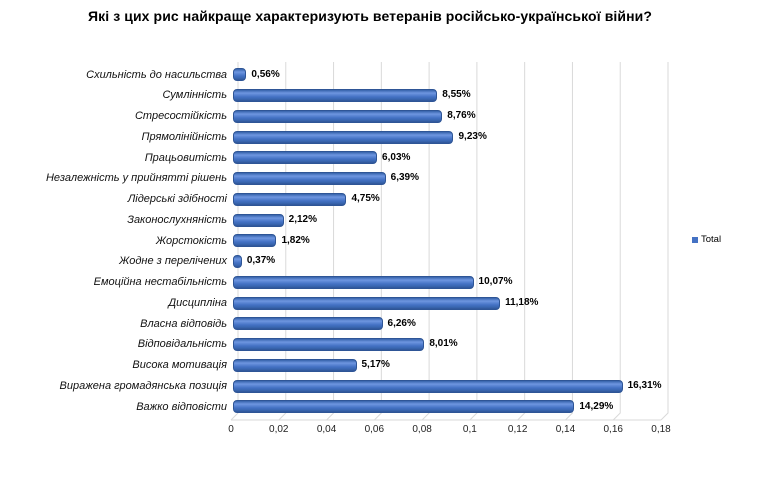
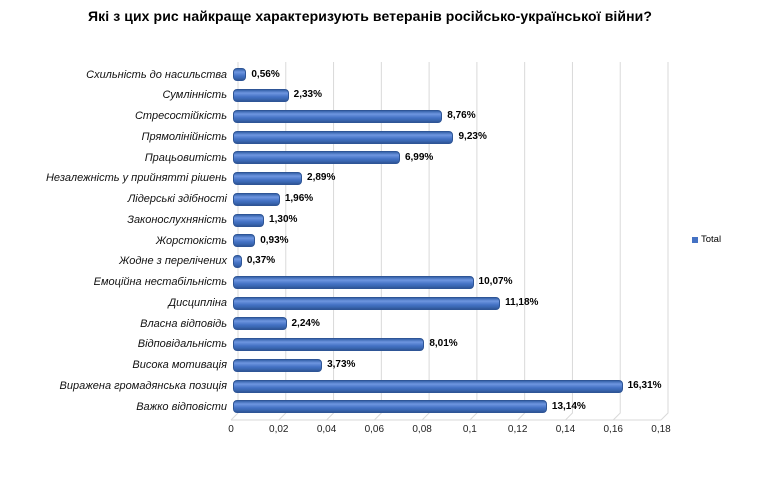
Сумлінність: 8,55% -> 2,33%
Працьовитість: 6,03% -> 6,99%
Незалежність у прийнятті рішень: 6,39% -> 2,89%
Лідерські здібності: 4,75% -> 1,96%
Законослухняність: 2,12% -> 1,30%
Жорстокість: 1,82% -> 0,93%
Власна відповідь: 6,26% -> 2,24%
Висока мотивація: 5,17% -> 3,73%
Важко відповісти: 14,29% -> 13,14%
